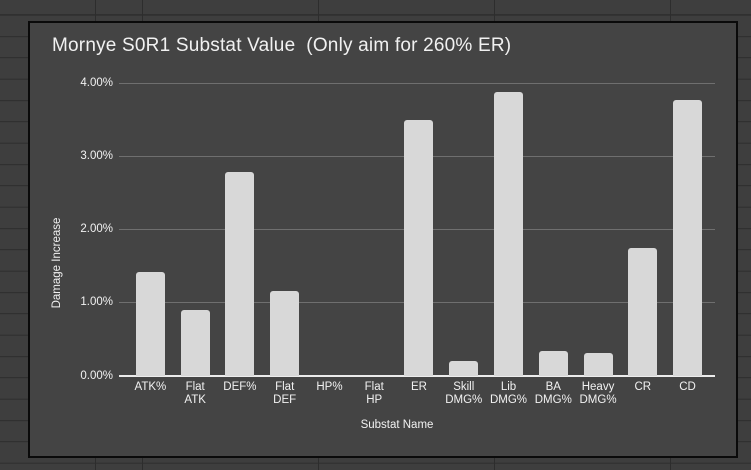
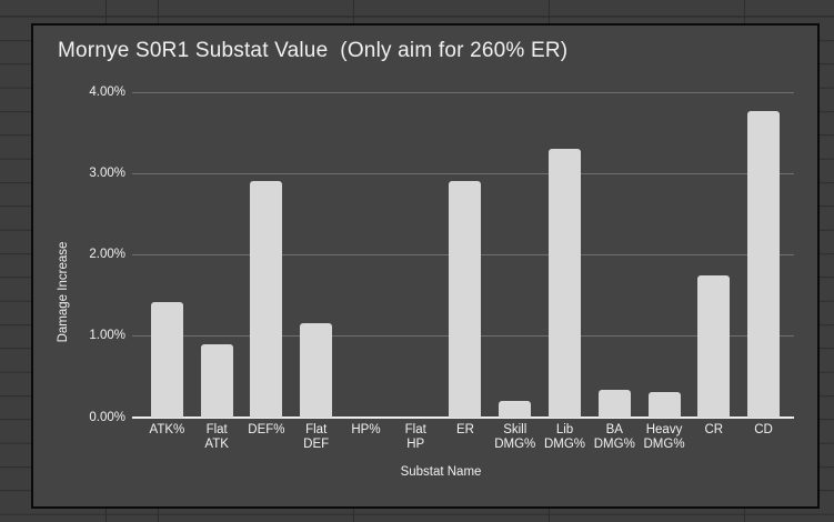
DEF%: 2.8% -> 2.9%
ER: 3.5% -> 2.9%
Lib DMG%: 3.9% -> 3.3%
